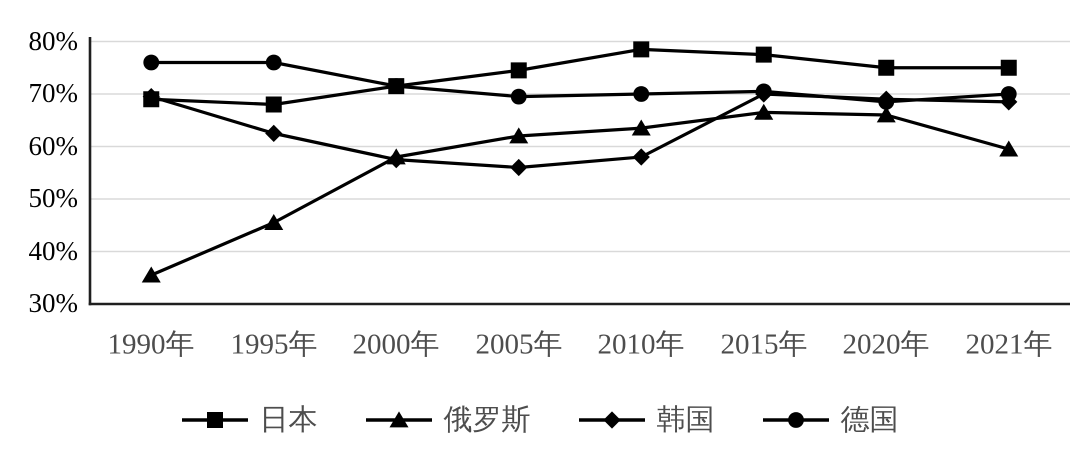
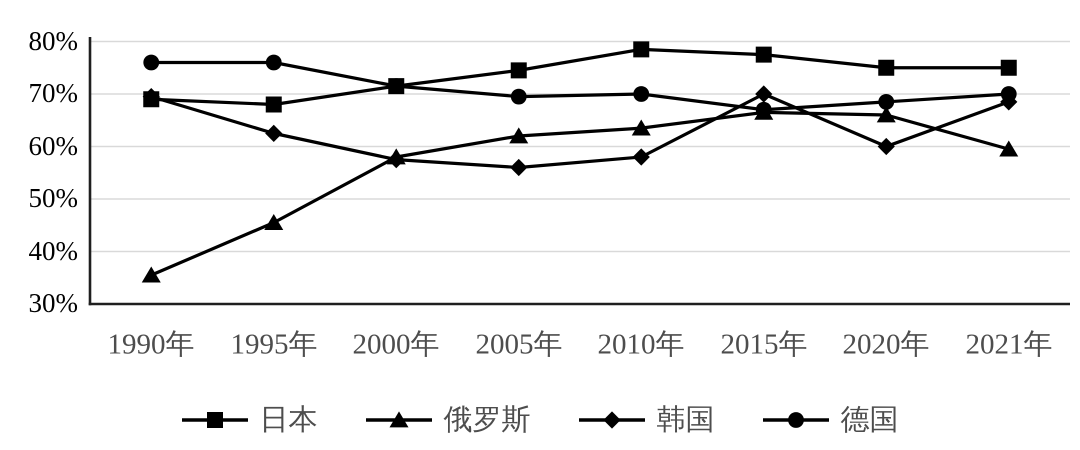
德国/2015年: 70% -> 67%
韩国/2020年: 69% -> 60%
